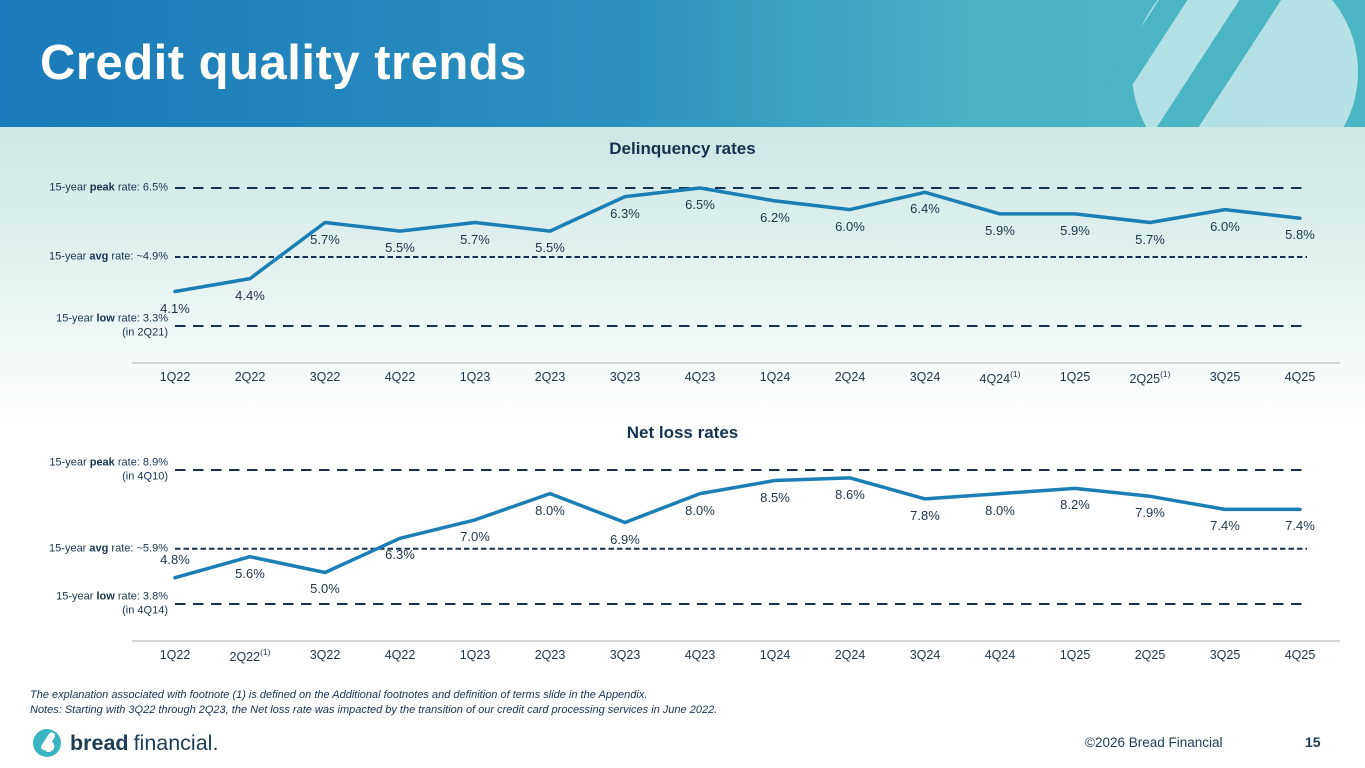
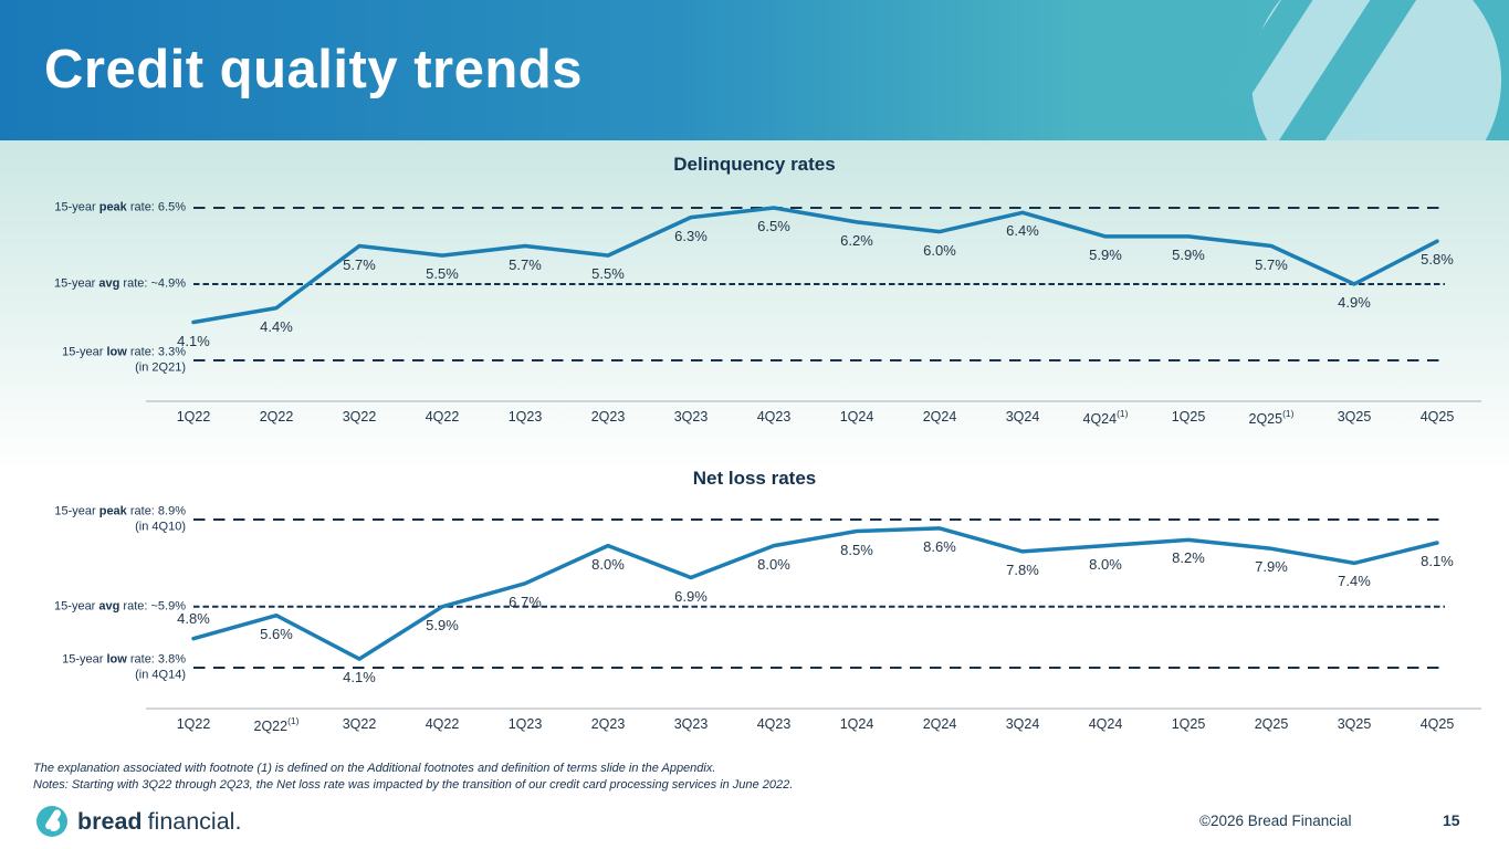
Delinquency rates/3Q25: 6.0% -> 4.9%
Net loss rates/3Q22: 5.0% -> 4.1%
Net loss rates/4Q22: 6.3% -> 5.9%
Net loss rates/1Q23: 7.0% -> 6.7%
Net loss rates/4Q25: 7.4% -> 8.1%
